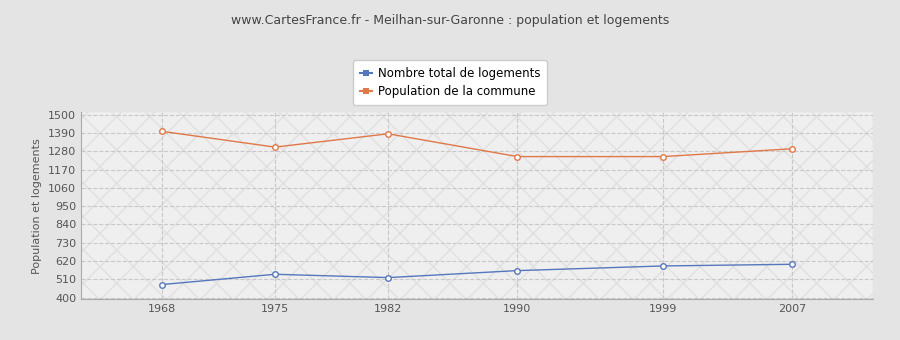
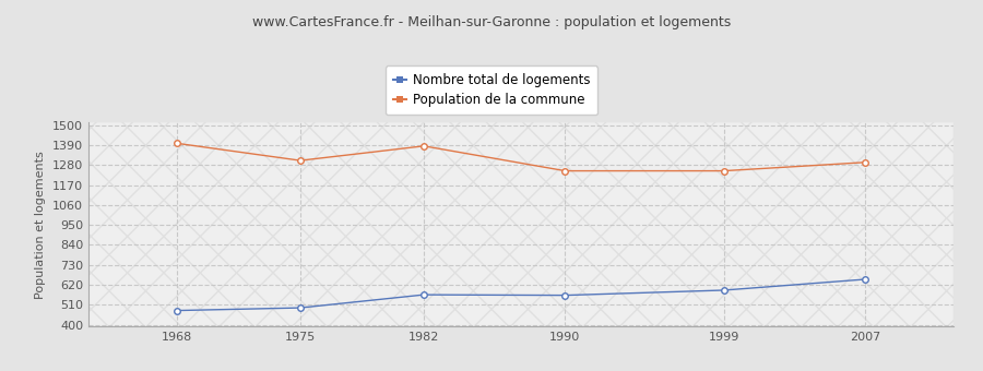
Nombre total de logements/1975: 540 -> 490
Nombre total de logements/1982: 520 -> 560
Nombre total de logements/2007: 600 -> 650
